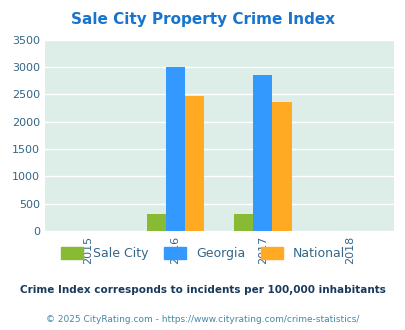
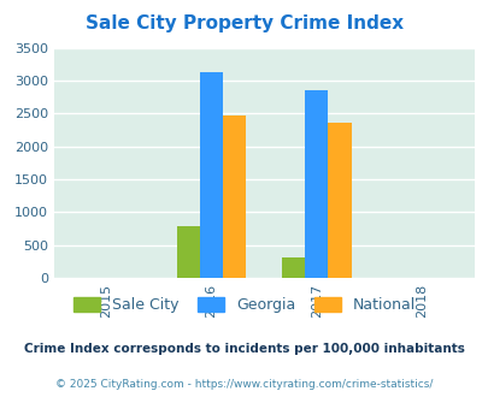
Sale City/2016: 300 -> 780
Georgia/2016: 3000 -> 3120
